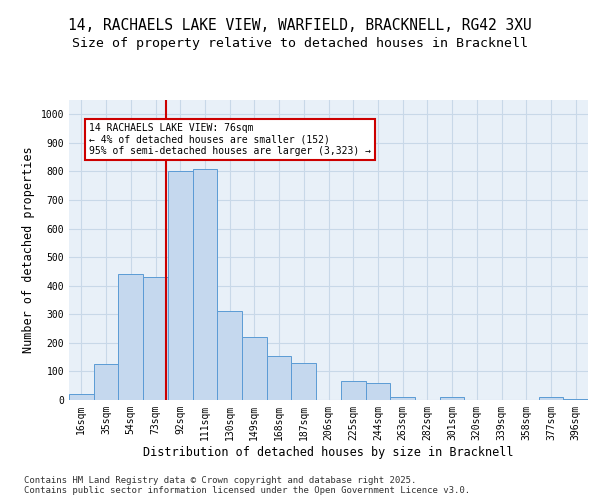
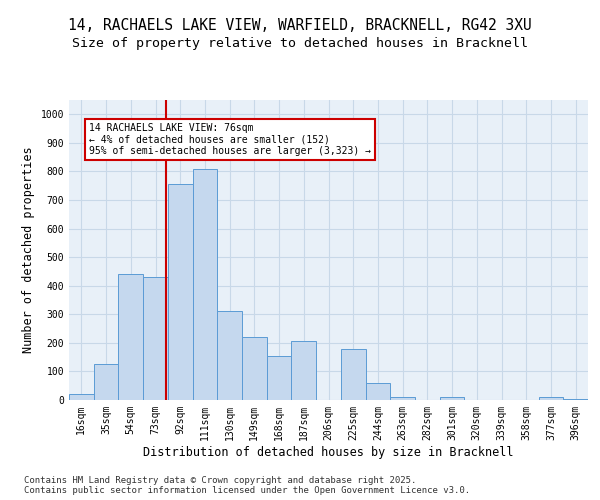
92sqm: 800 -> 755
187sqm: 130 -> 205
225sqm: 65 -> 180
